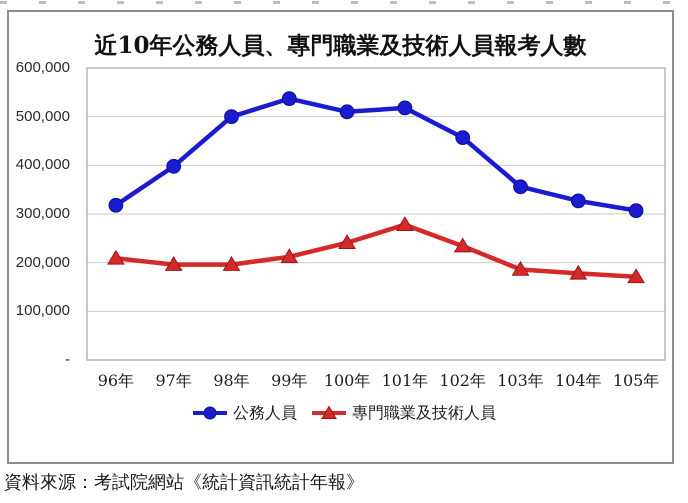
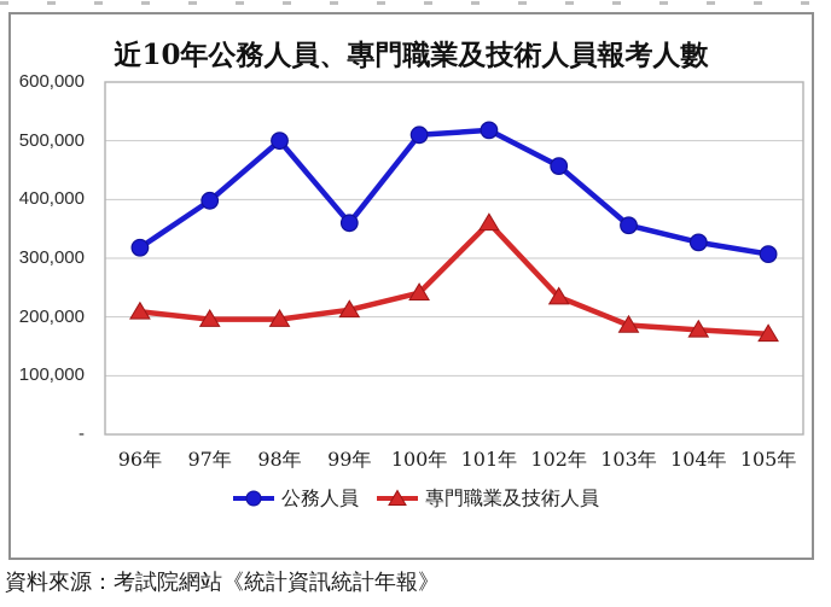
公務人員/99年: 540000 -> 360000
專門職業及技術人員/101年: 280000 -> 360000
